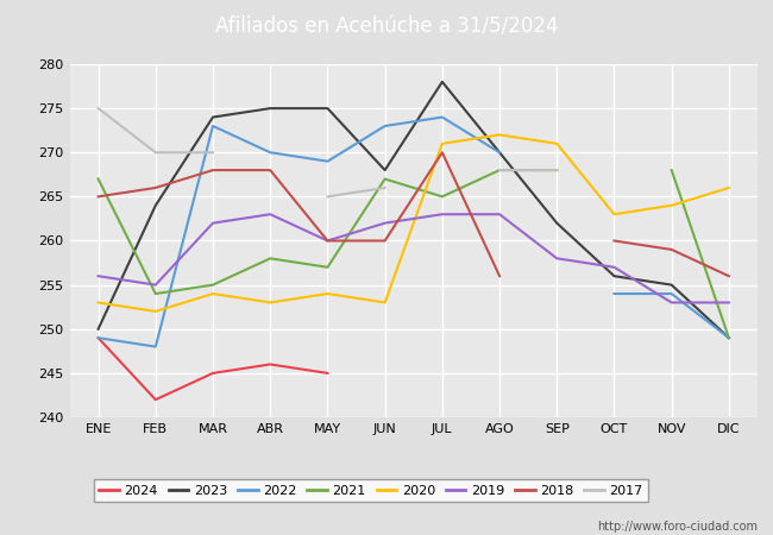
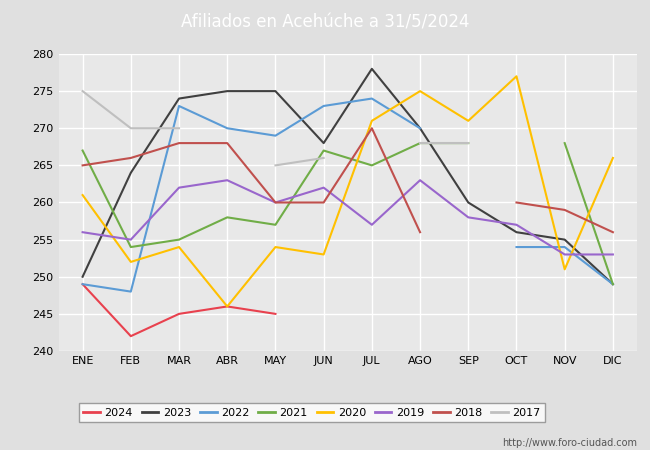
2020/ENE: 253 -> 261
2020/ABR: 253 -> 246
2019/JUL: 263 -> 257
2020/AGO: 272 -> 275
2023/SEP: 262 -> 260
2020/OCT: 263 -> 277
2020/NOV: 264 -> 251
